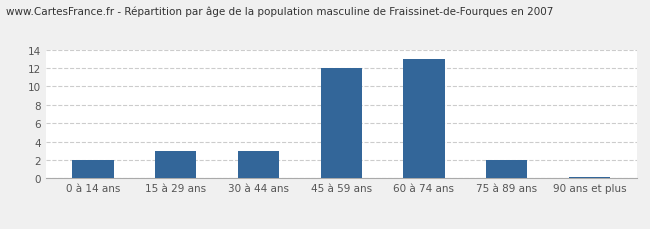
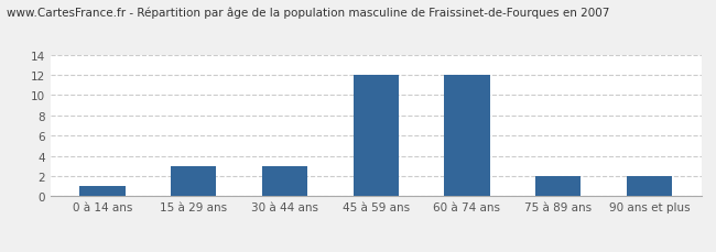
0 à 14 ans: 2.0 -> 1.0
60 à 74 ans: 13.0 -> 12.0
90 ans et plus: 0.1 -> 2.0
